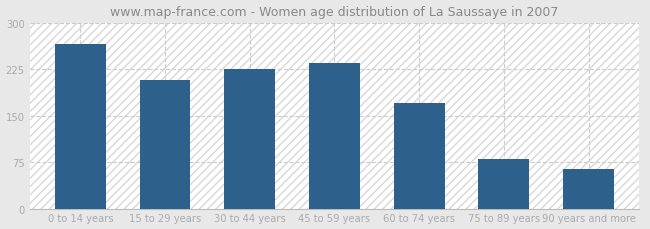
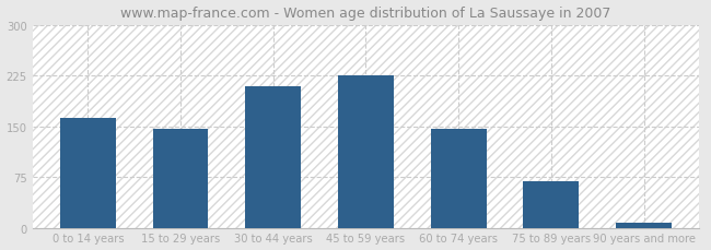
0 to 14 years: 266 -> 163
15 to 29 years: 208 -> 147
30 to 44 years: 226 -> 210
45 to 59 years: 236 -> 226
60 to 74 years: 170 -> 147
75 to 89 years: 80 -> 68
90 years and more: 64 -> 8
